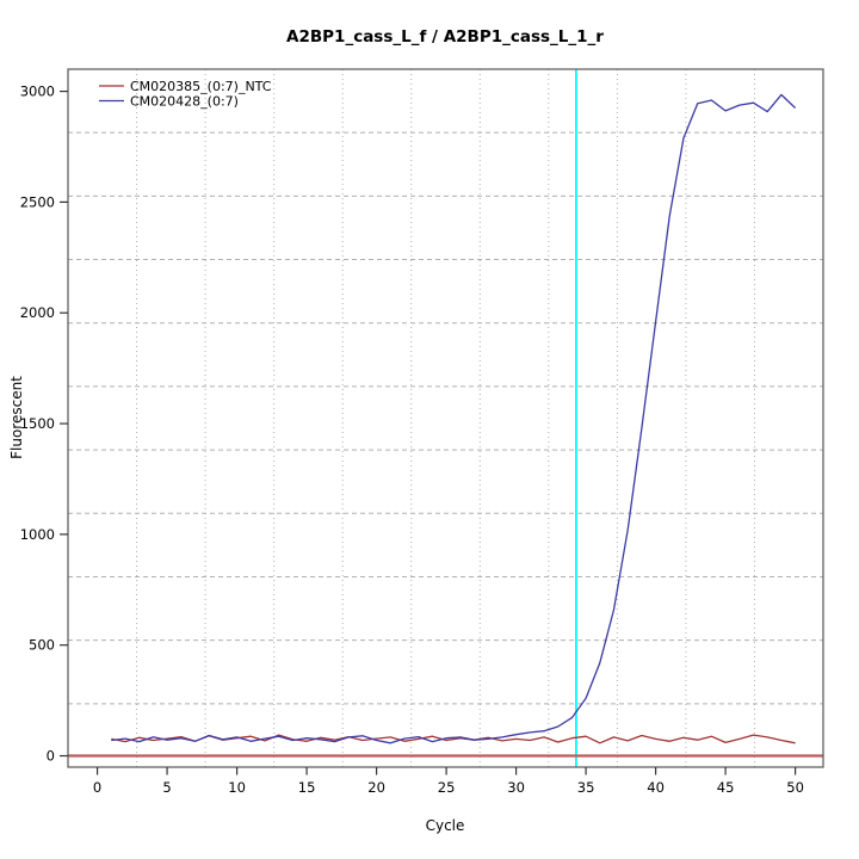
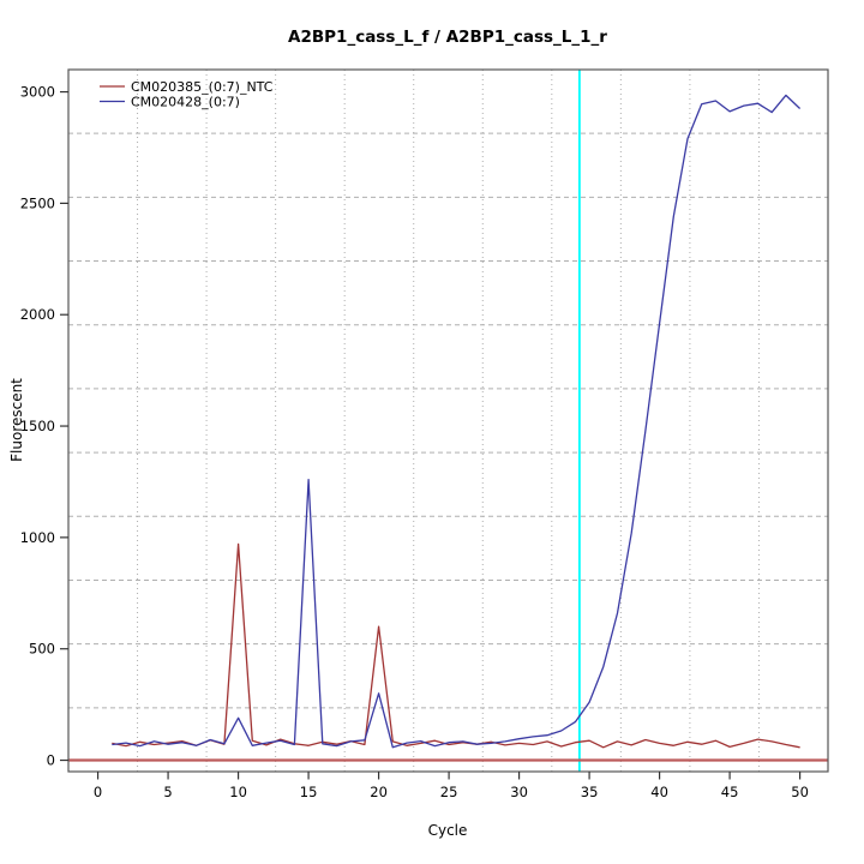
CM020385_(0:7)_NTC/10: 80 -> 970
CM020428_(0:7)/10: 80 -> 190
CM020428_(0:7)/15: 80 -> 1260
CM020385_(0:7)_NTC/20: 80 -> 600
CM020428_(0:7)/20: 70 -> 300
